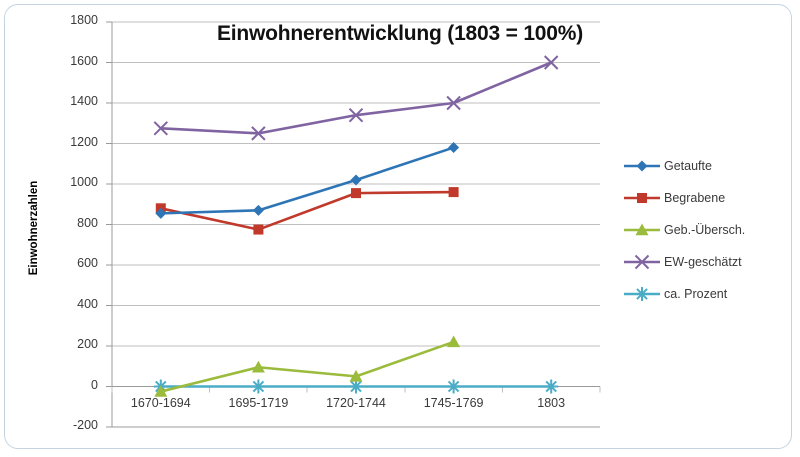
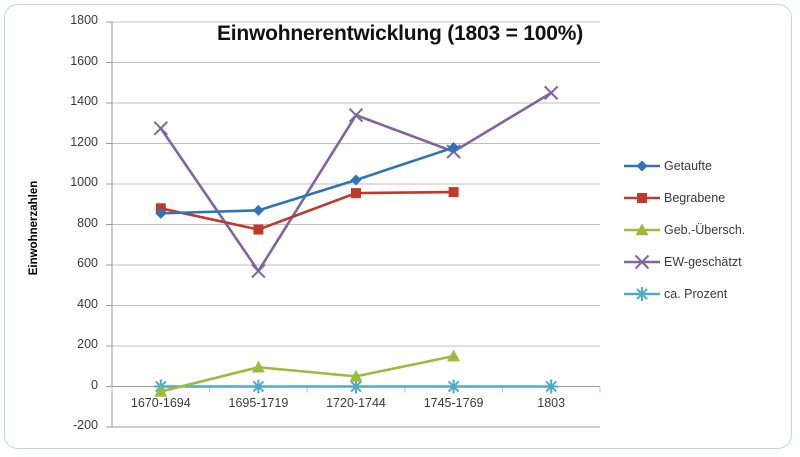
EW-geschätzt/1695-1719: 1250 -> 570
Geb.-Übersch./1745-1769: 220 -> 150
EW-geschätzt/1745-1769: 1400 -> 1160
EW-geschätzt/1803: 1600 -> 1450
